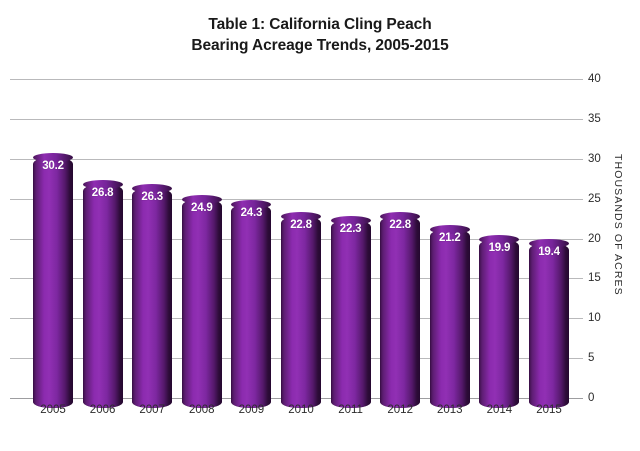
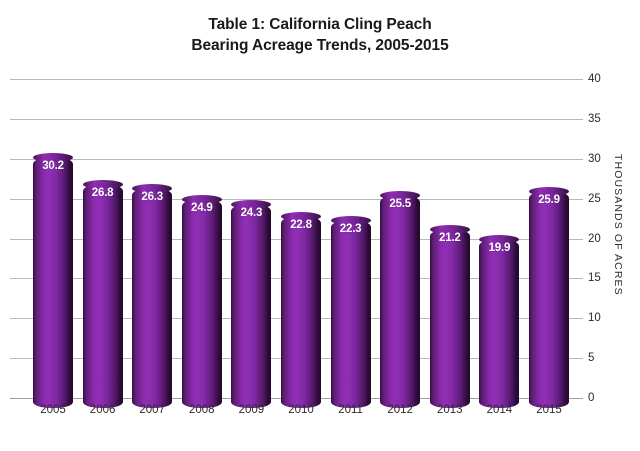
2012: 22.8 -> 25.5
2015: 19.4 -> 25.9
